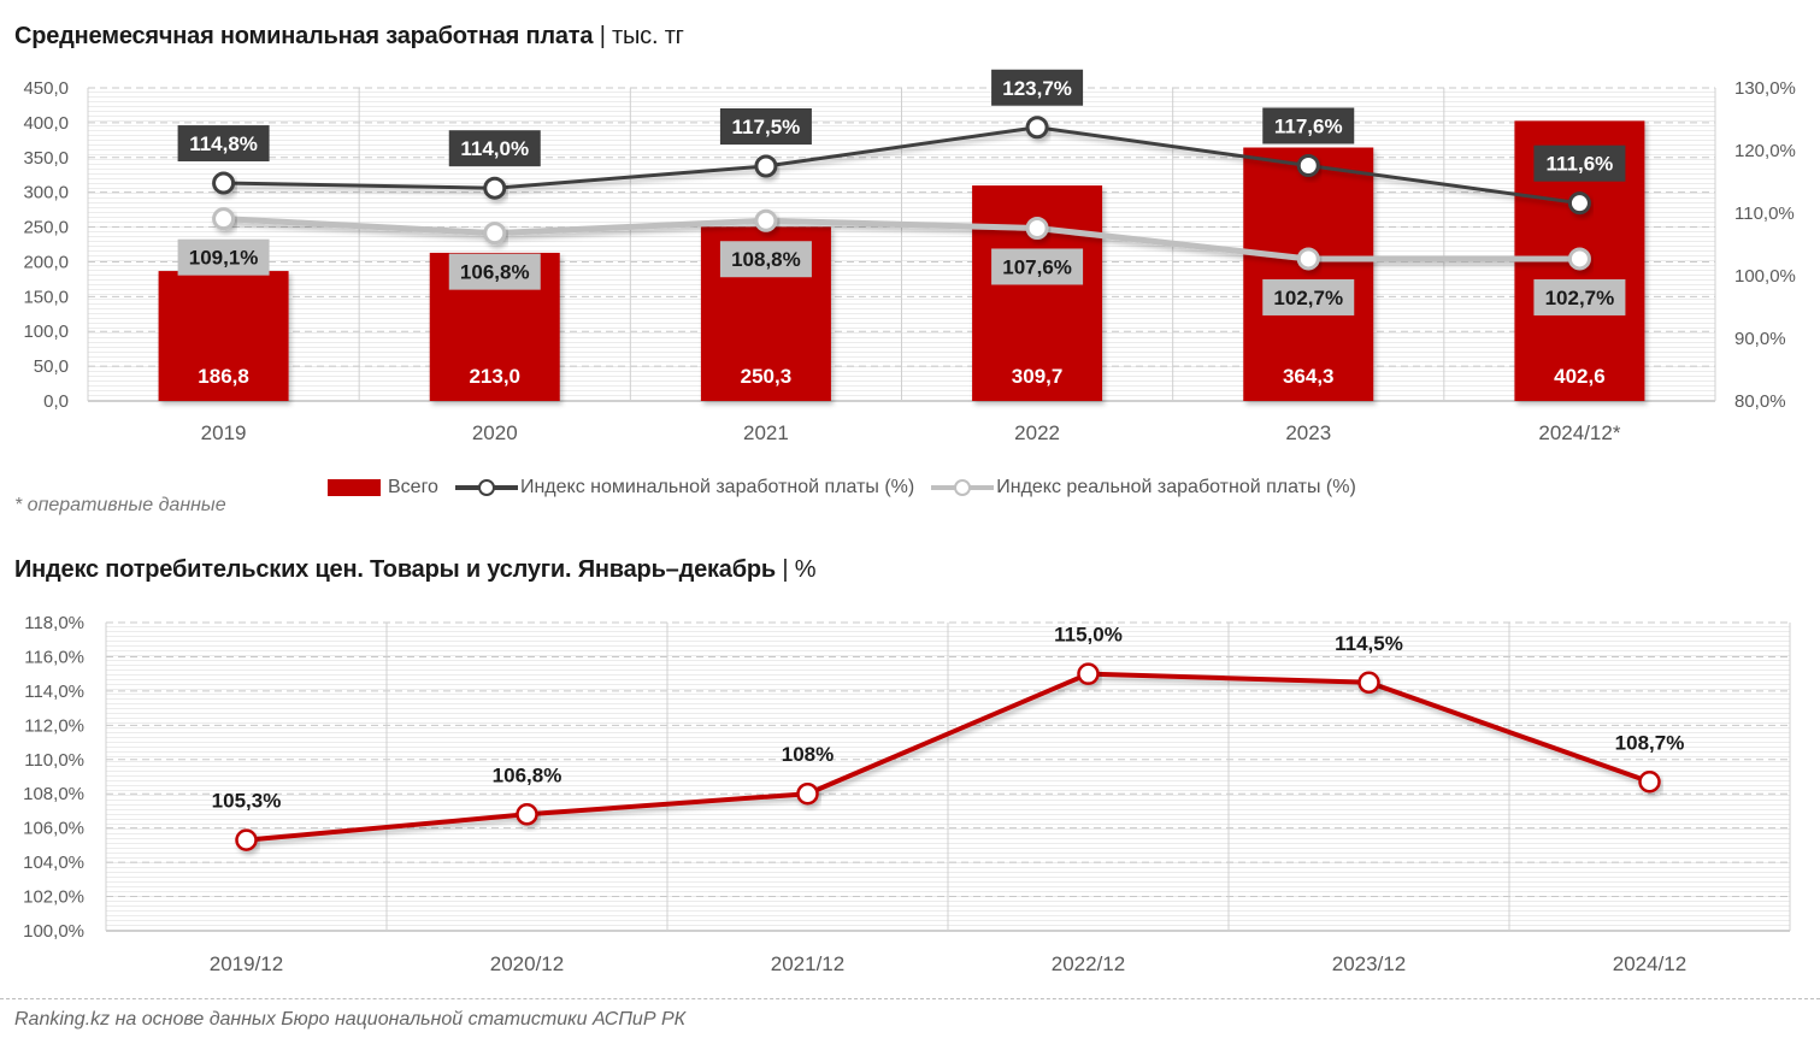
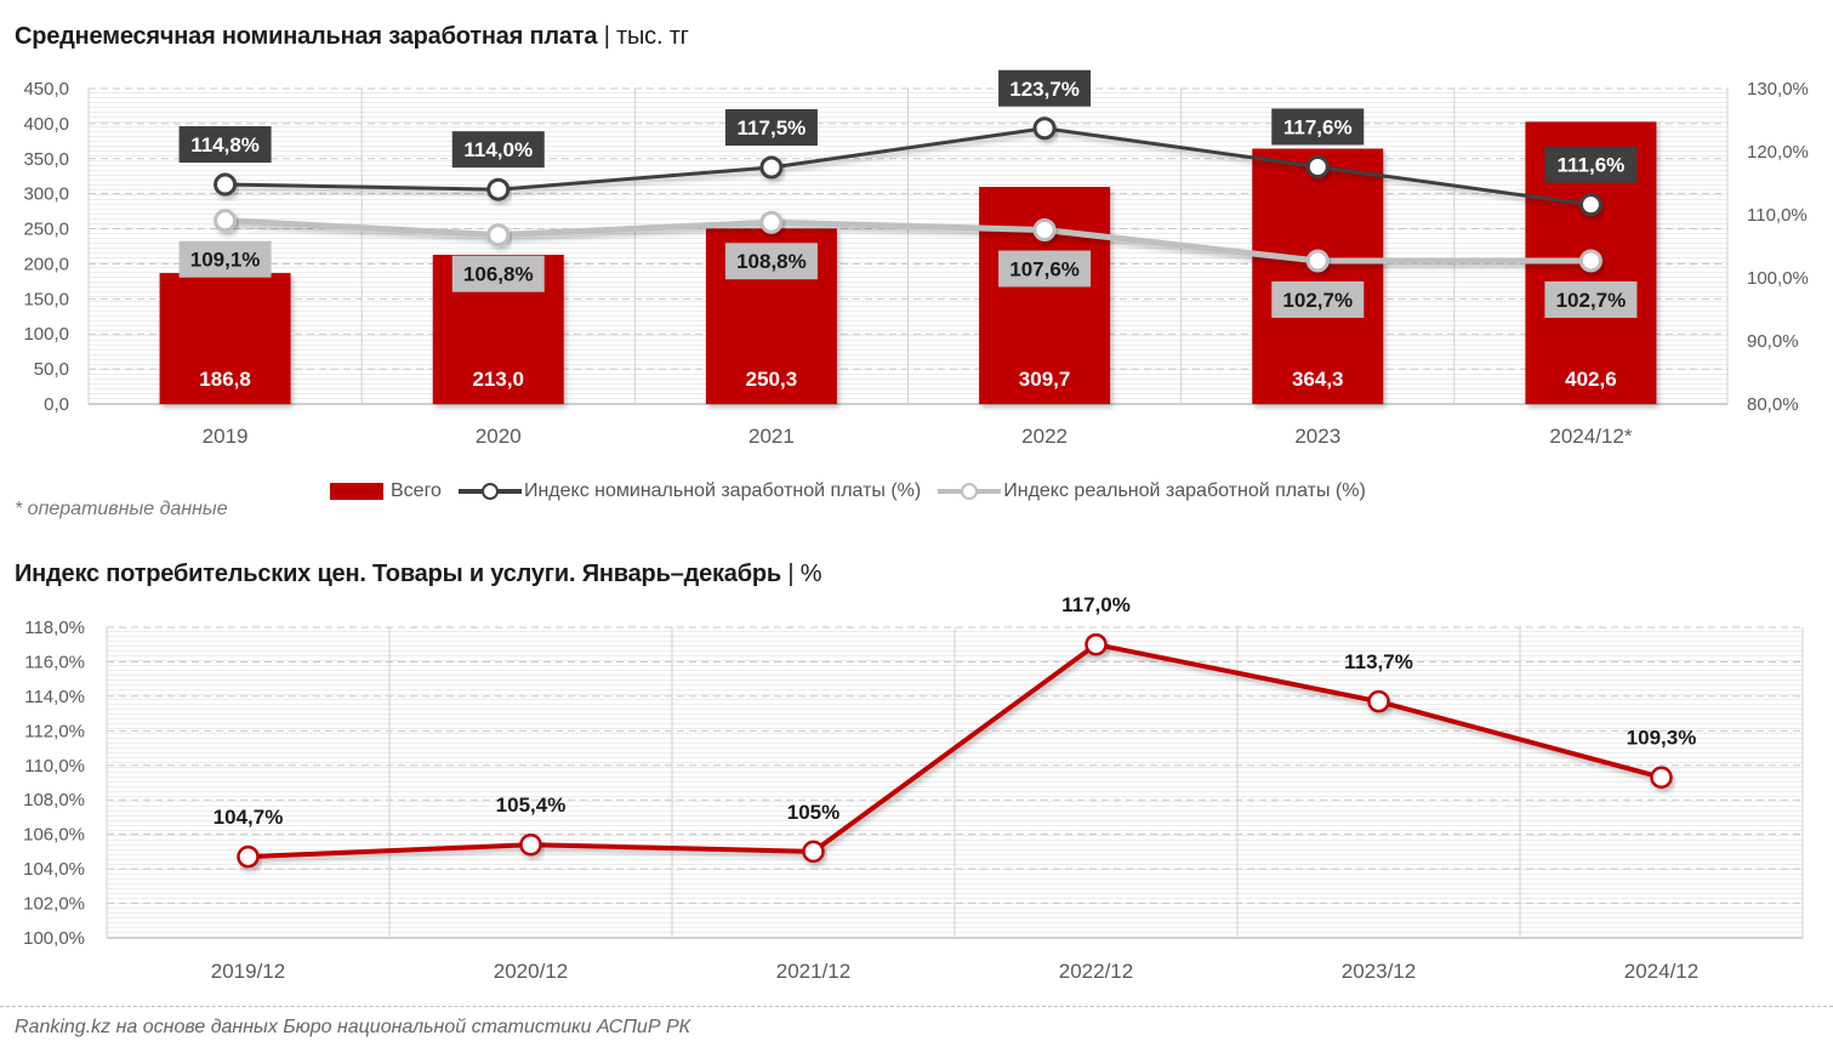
Индекс потребительских цен. Товары и услуги. Январь–декабрь/2019/12: 105,3% -> 104,7%
Индекс потребительских цен. Товары и услуги. Январь–декабрь/2020/12: 106,8% -> 105,4%
Индекс потребительских цен. Товары и услуги. Январь–декабрь/2021/12: 108% -> 105%
Индекс потребительских цен. Товары и услуги. Январь–декабрь/2022/12: 115,0% -> 117,0%
Индекс потребительских цен. Товары и услуги. Январь–декабрь/2023/12: 114,5% -> 113,7%
Индекс потребительских цен. Товары и услуги. Январь–декабрь/2024/12: 108,7% -> 109,3%
